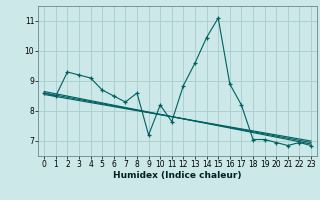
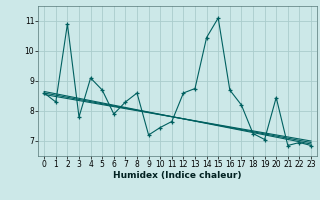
1: 8.50 -> 8.30
2: 9.30 -> 10.90
3: 9.20 -> 7.80
6: 8.50 -> 7.90
10: 8.20 -> 7.45
12: 8.85 -> 8.60
13: 9.60 -> 8.75
16: 8.90 -> 8.70
18: 7.05 -> 7.25
20: 6.95 -> 8.45
